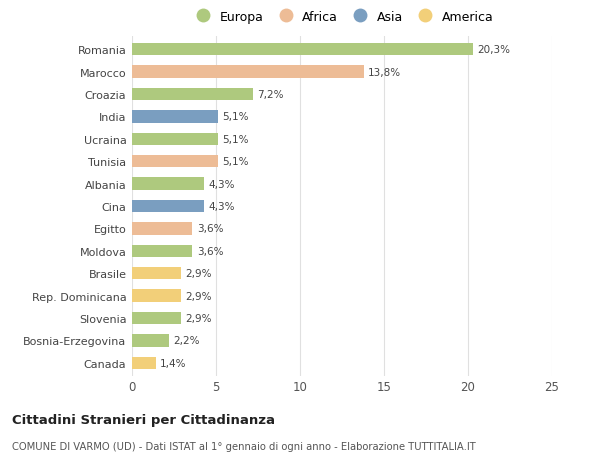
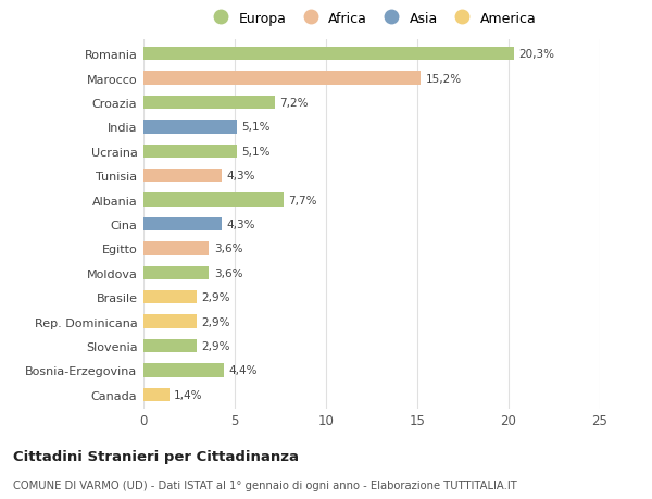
Marocco: 13,8% -> 15,2%
Tunisia: 5,1% -> 4,3%
Albania: 4,3% -> 7,7%
Bosnia-Erzegovina: 2,2% -> 4,4%
